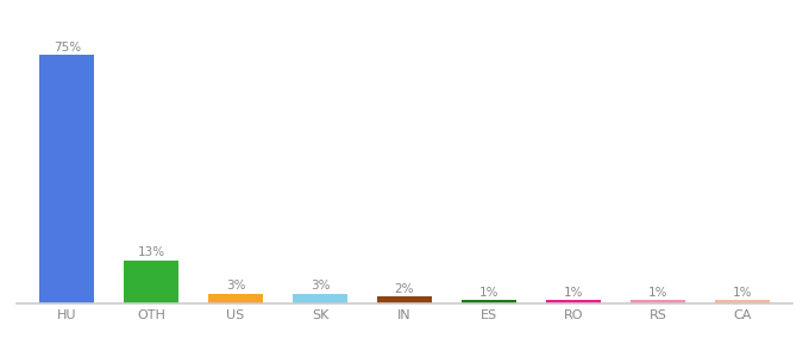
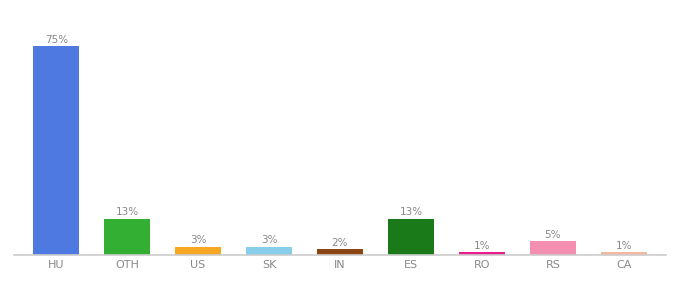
ES: 1% -> 13%
RS: 1% -> 5%
